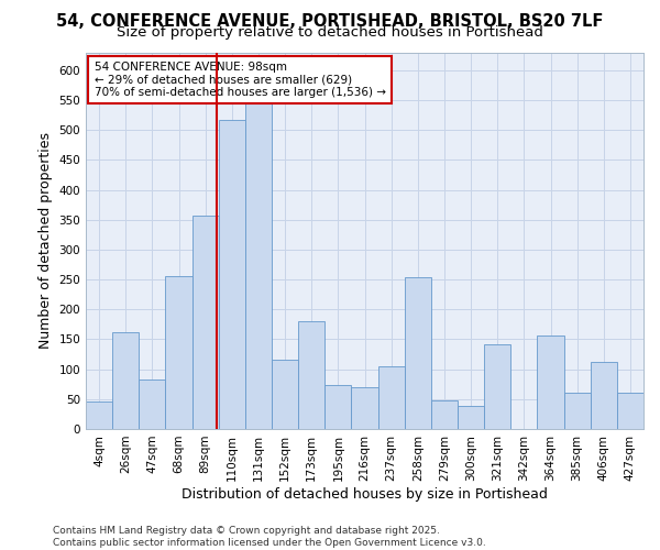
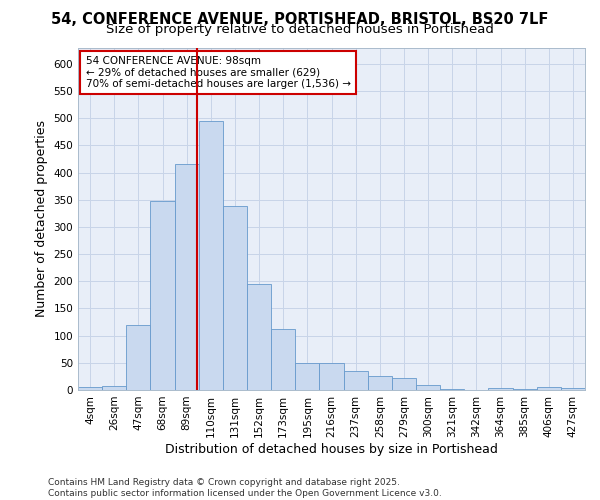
4sqm: 46 -> 5
26sqm: 162 -> 7
47sqm: 82 -> 120
68sqm: 256 -> 348
89sqm: 356 -> 415
110sqm: 516 -> 495
131sqm: 548 -> 338
152sqm: 116 -> 195
173sqm: 180 -> 113
195sqm: 74 -> 50
216sqm: 70 -> 50
237sqm: 104 -> 35
258sqm: 254 -> 25
279sqm: 48 -> 22
300sqm: 38 -> 10
321sqm: 142 -> 2
364sqm: 156 -> 3
385sqm: 60 -> 2
406sqm: 112 -> 6
427sqm: 60 -> 4
